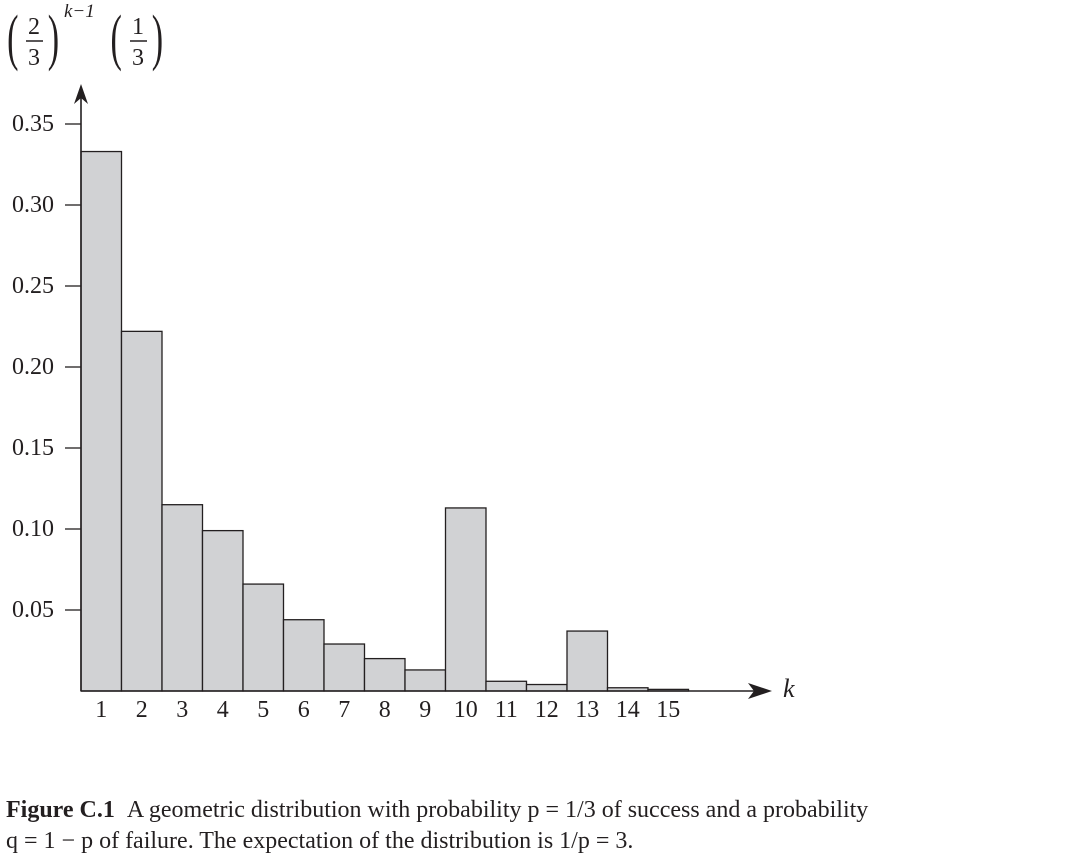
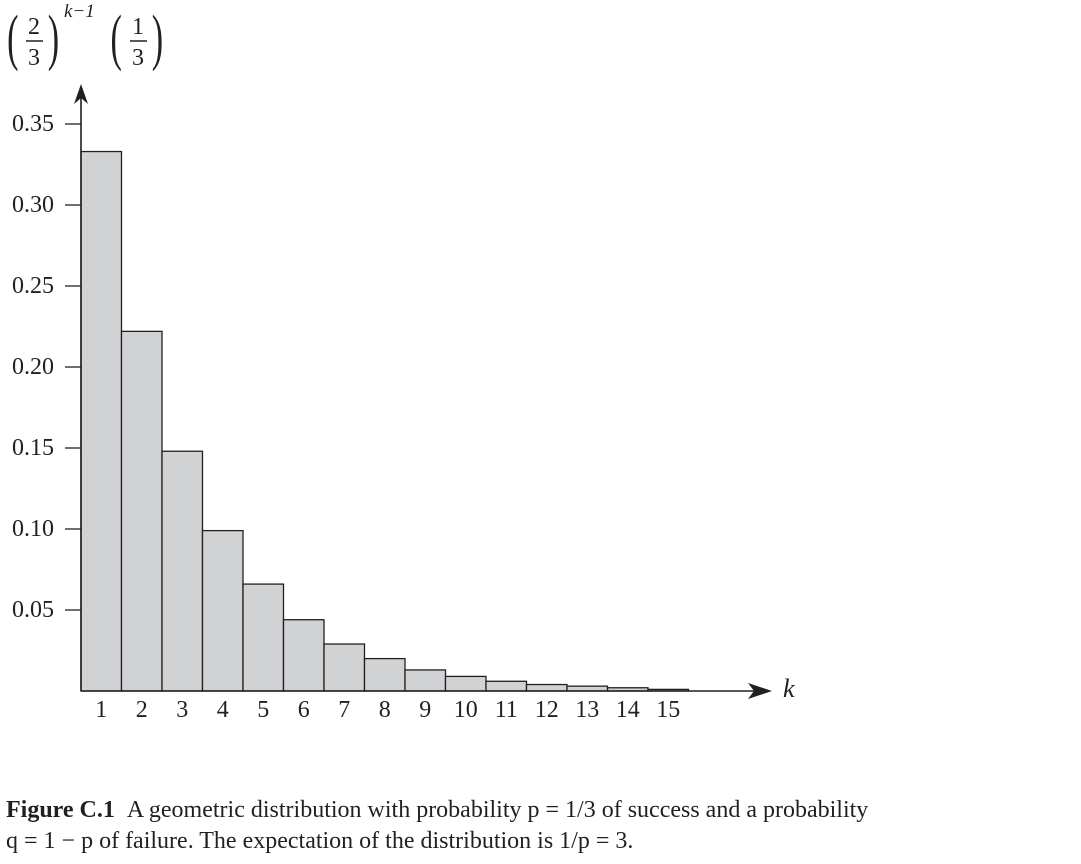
3: 0.115 -> 0.148
10: 0.113 -> 0.009
13: 0.037 -> 0.003
